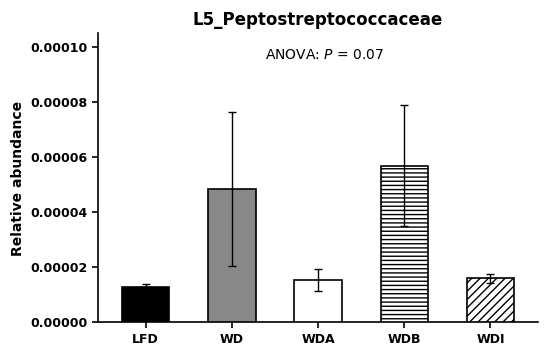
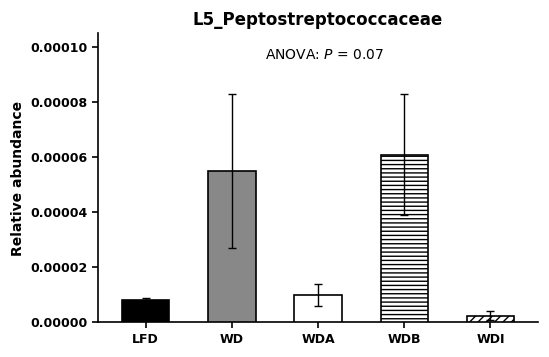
LFD: 0.0000130 -> 0.0000080
WD: 0.0000485 -> 0.0000550
WDA: 0.0000155 -> 0.0000100
WDB: 0.0000570 -> 0.0000610
WDI: 0.0000160 -> 0.0000025
